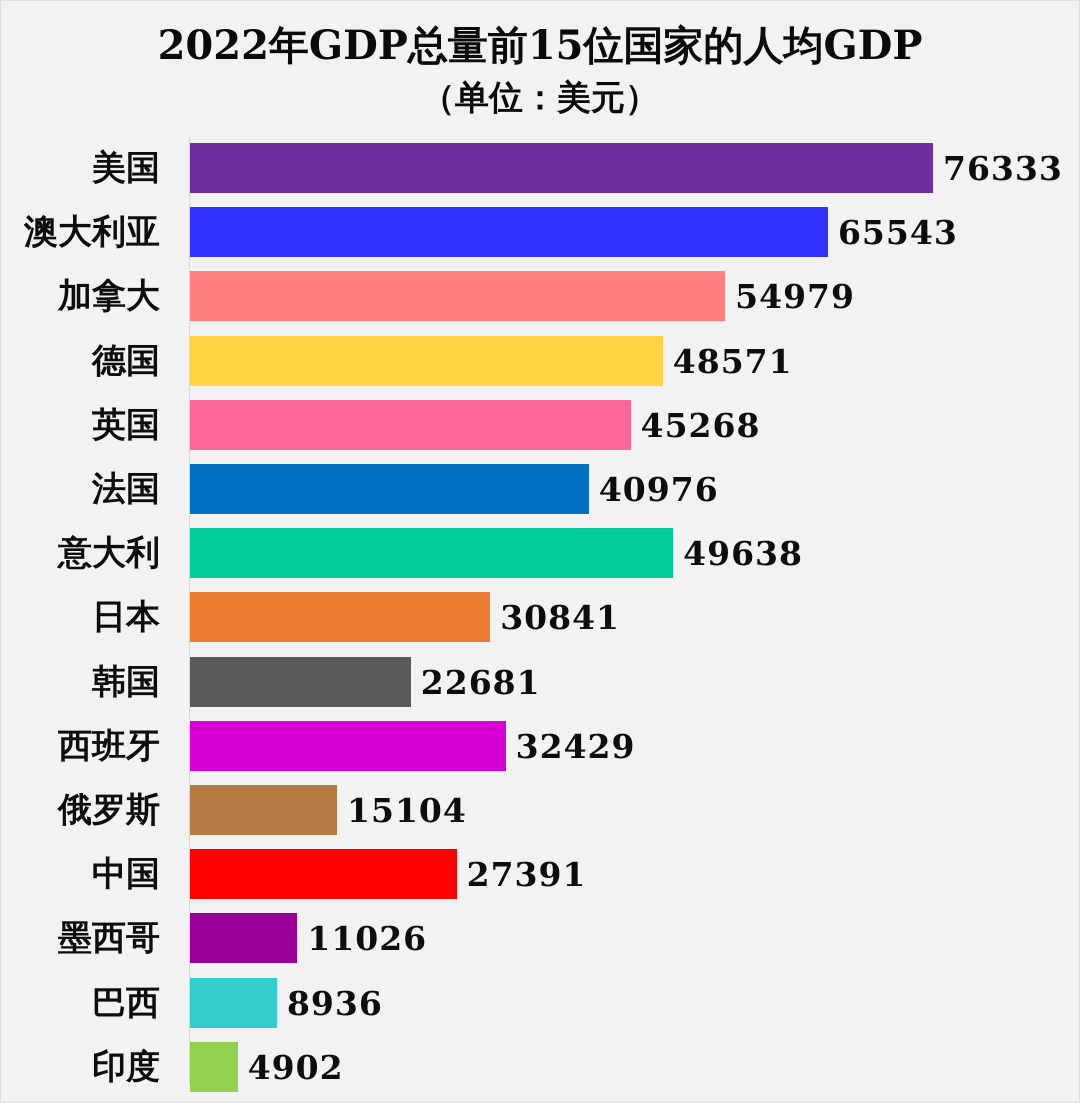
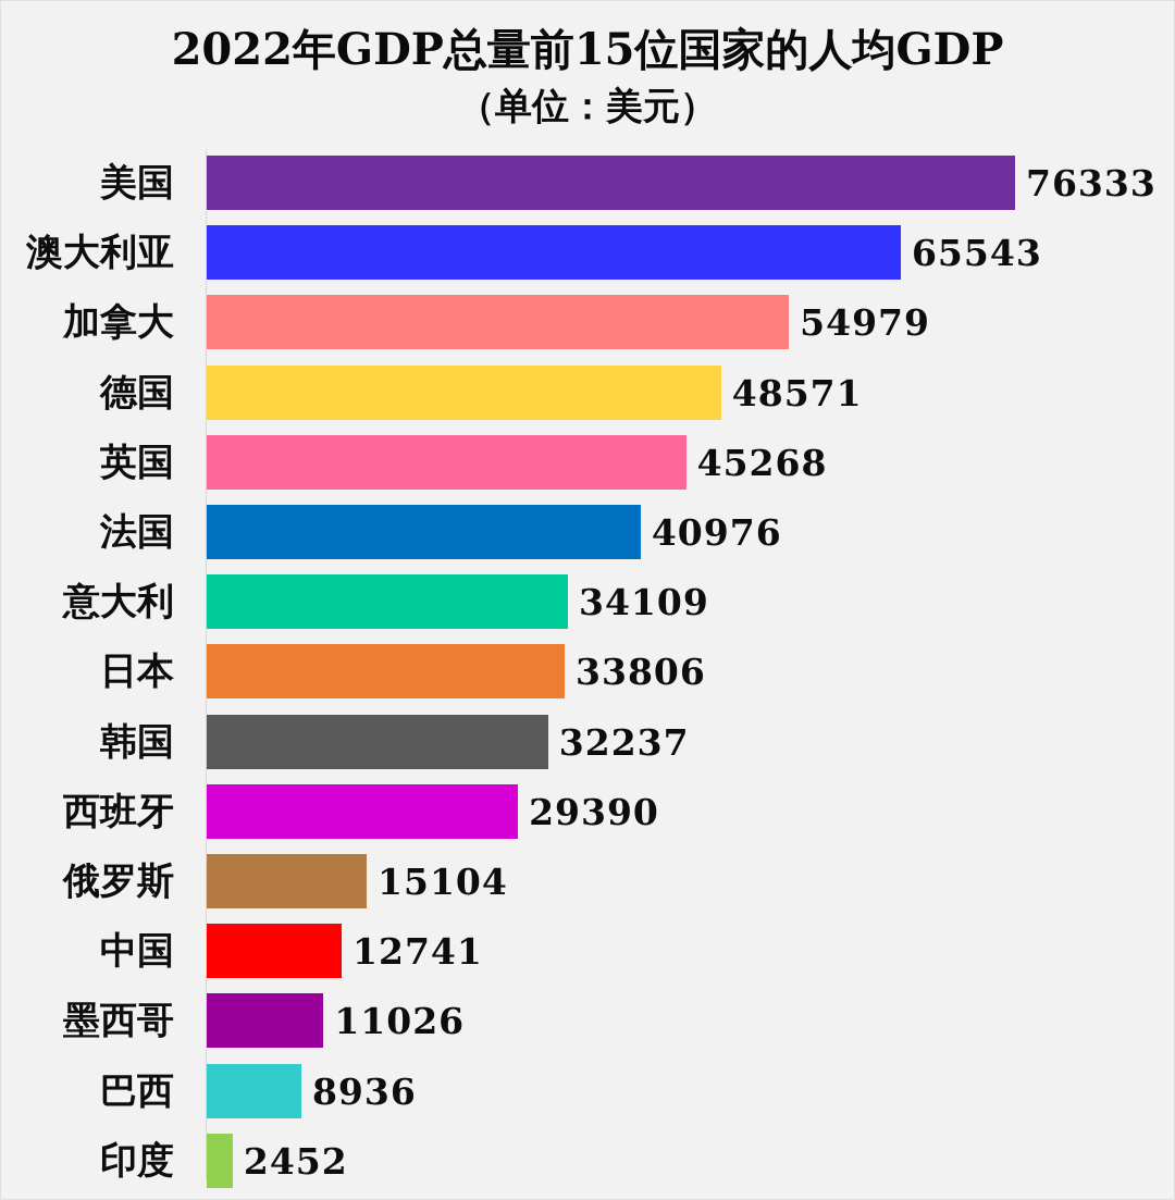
意大利: 49638 -> 34109
日本: 30841 -> 33806
韩国: 22681 -> 32237
西班牙: 32429 -> 29390
中国: 27391 -> 12741
印度: 4902 -> 2452
